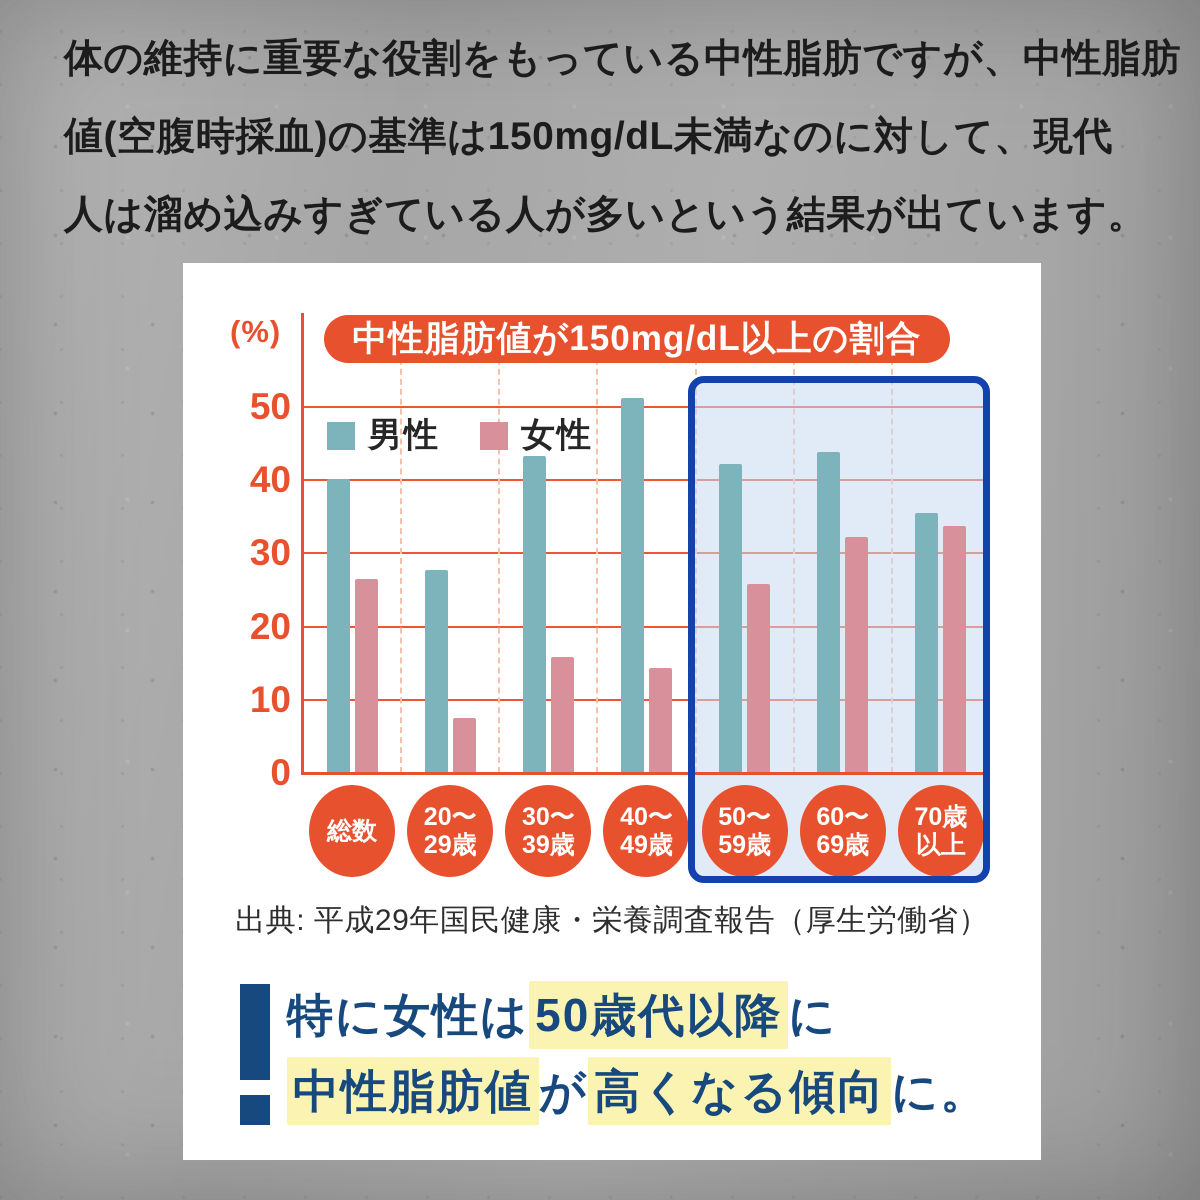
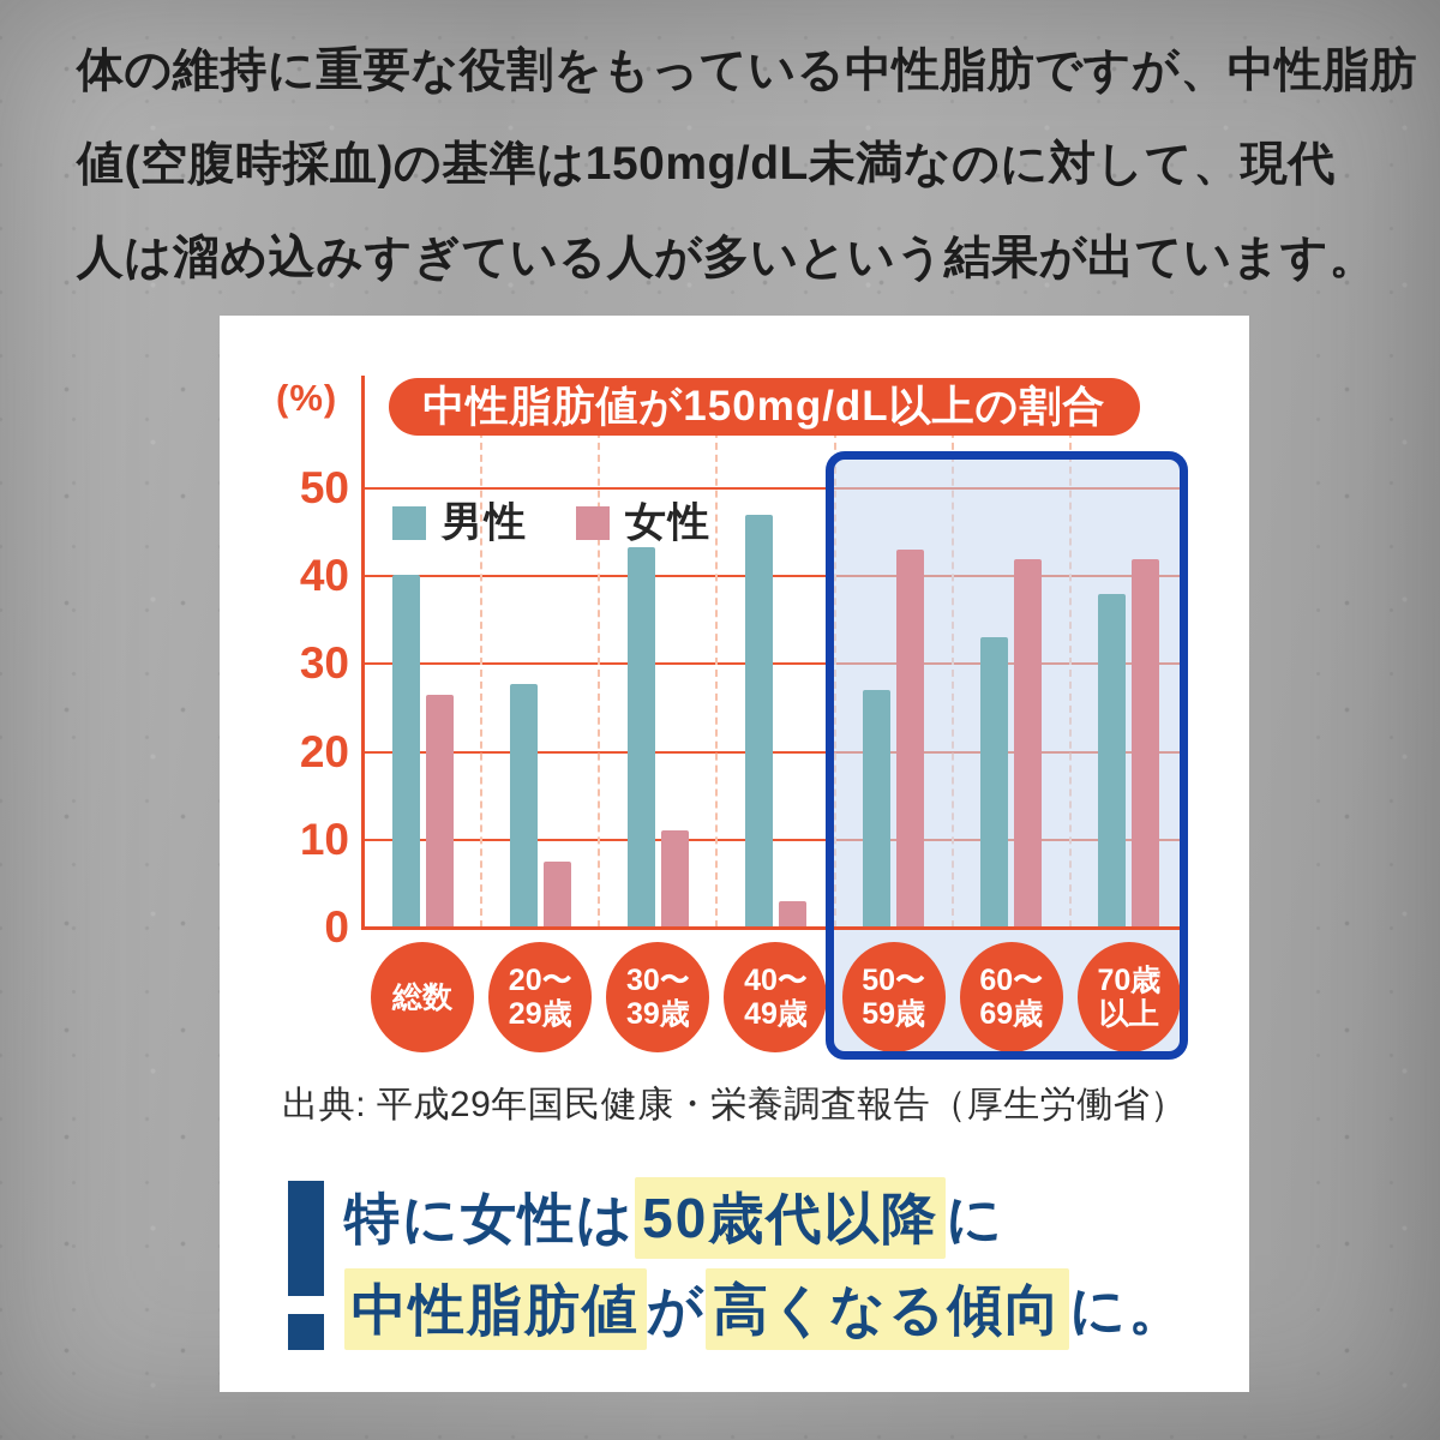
女性/30〜39歳: 16 -> 11
男性/40〜49歳: 51 -> 47
女性/40〜49歳: 14 -> 3
男性/50〜59歳: 42 -> 27
女性/50〜59歳: 26 -> 43
男性/60〜69歳: 44 -> 33
女性/60〜69歳: 32 -> 42
男性/70歳以上: 36 -> 38
女性/70歳以上: 34 -> 42
